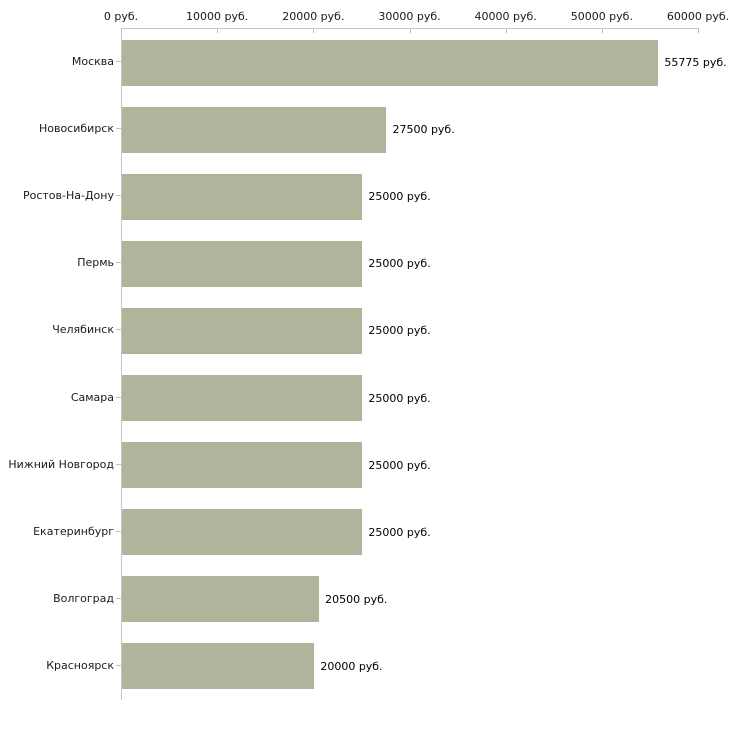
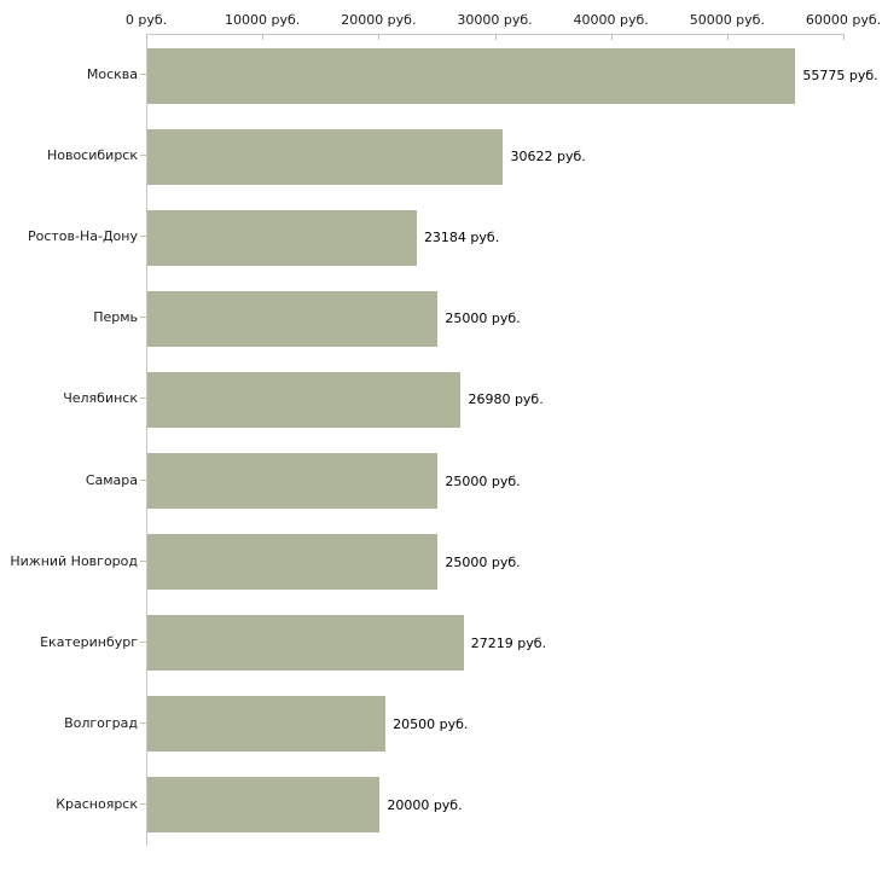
Новосибирск: 27500 -> 30622
Ростов-На-Дону: 25000 -> 23184
Челябинск: 25000 -> 26980
Екатеринбург: 25000 -> 27219
